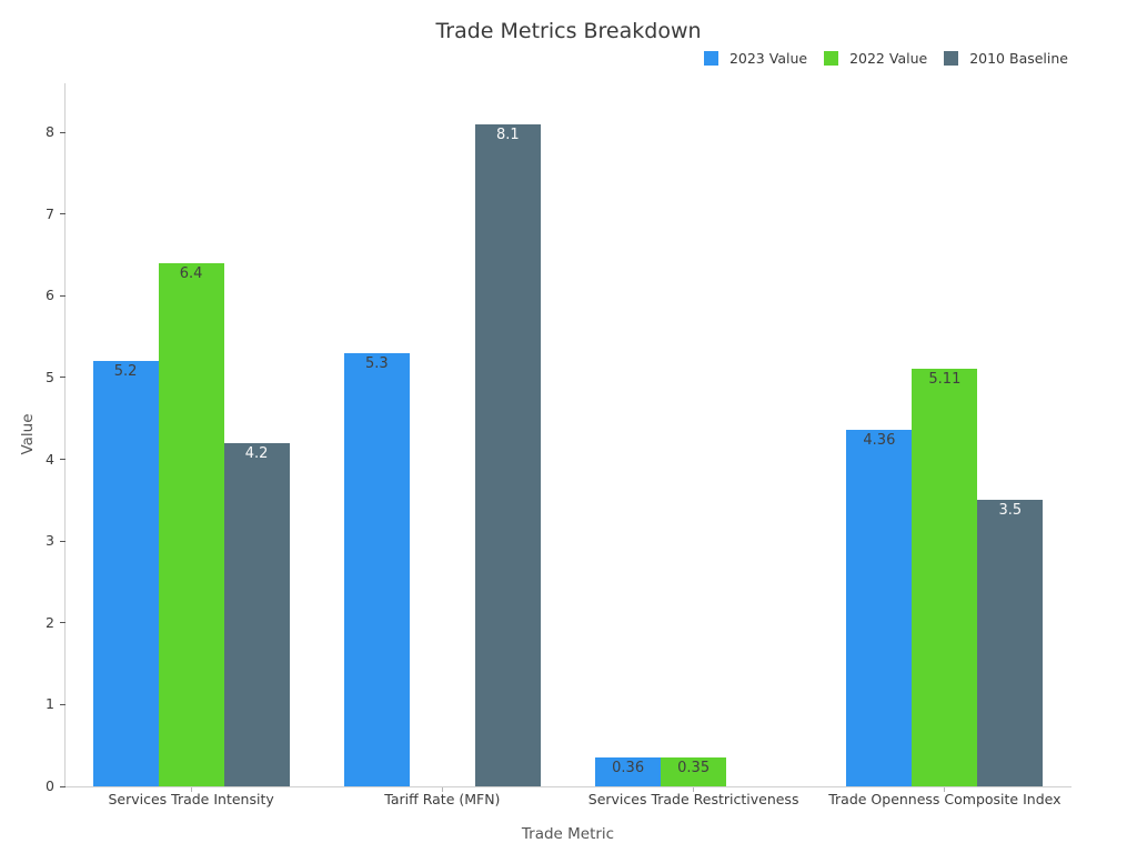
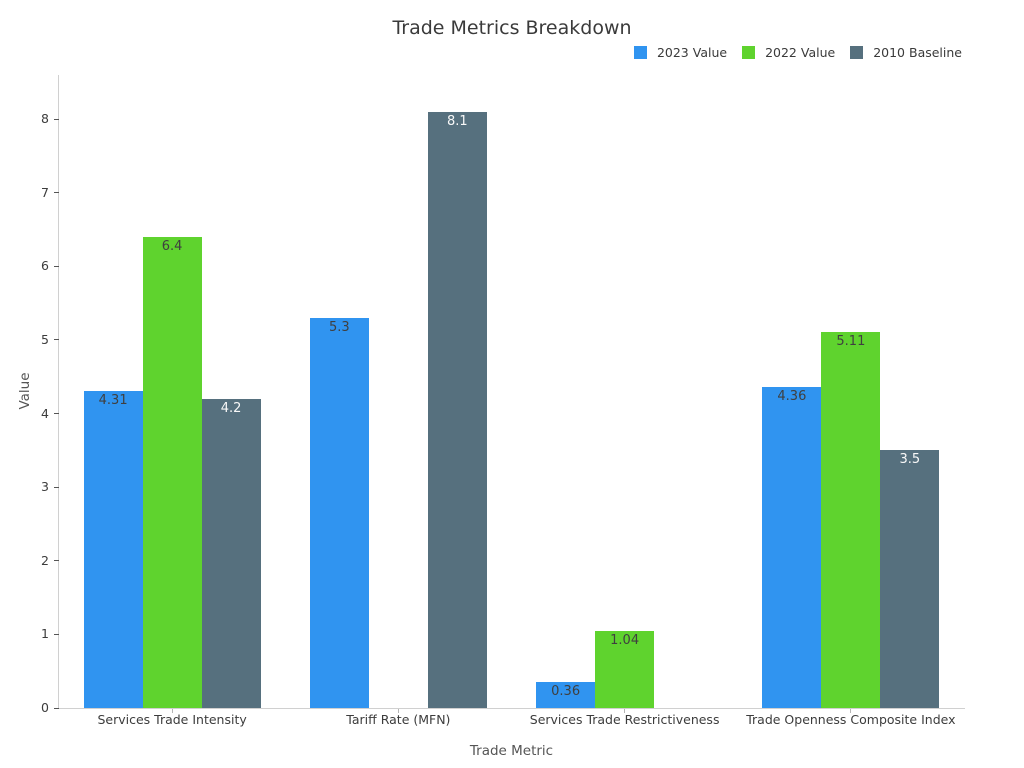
2023 Value/Services Trade Intensity: 5.2 -> 4.31
2022 Value/Services Trade Restrictiveness: 0.35 -> 1.04
